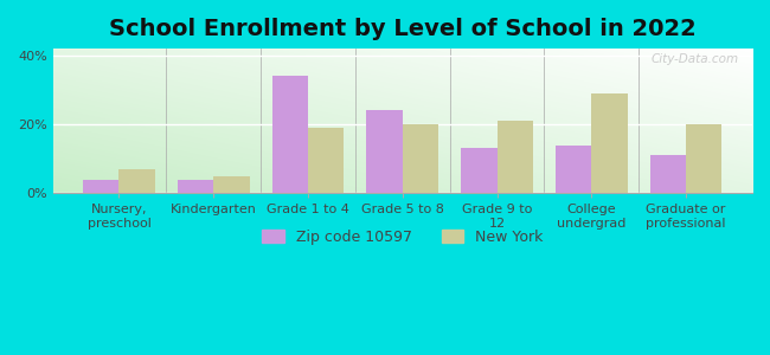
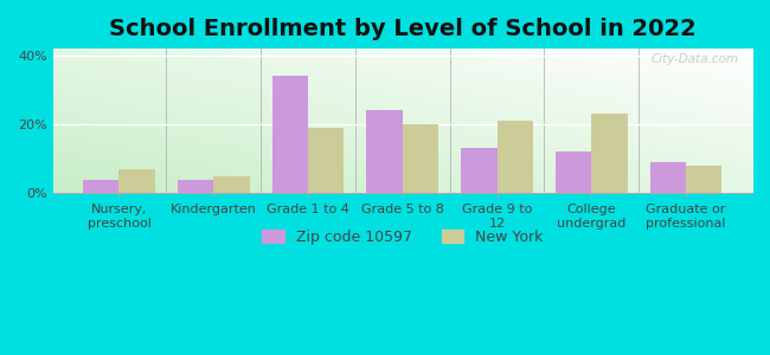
Zip code 10597/College undergrad: 14% -> 12%
New York/College undergrad: 29% -> 23%
Zip code 10597/Graduate or professional: 11% -> 9%
New York/Graduate or professional: 20% -> 8%
